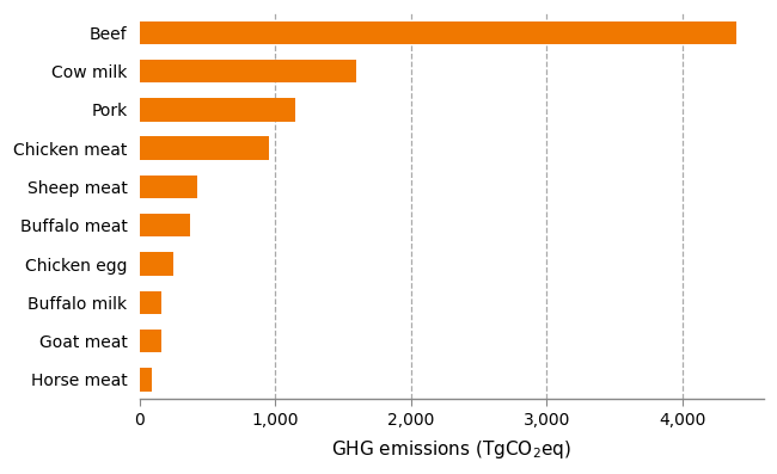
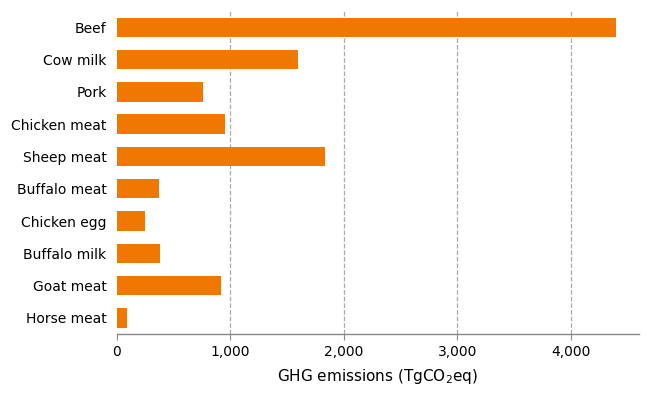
Pork: 1,150 -> 760
Sheep meat: 420 -> 1,830
Buffalo milk: 160 -> 380
Goat meat: 160 -> 920
